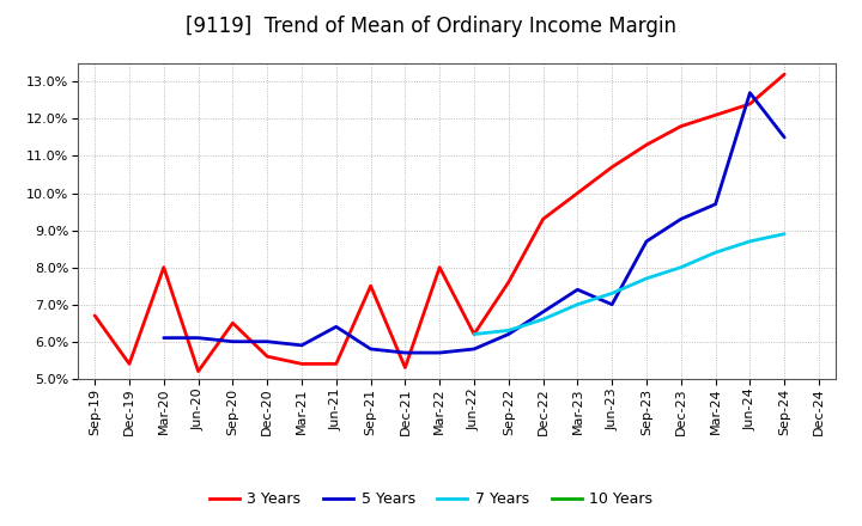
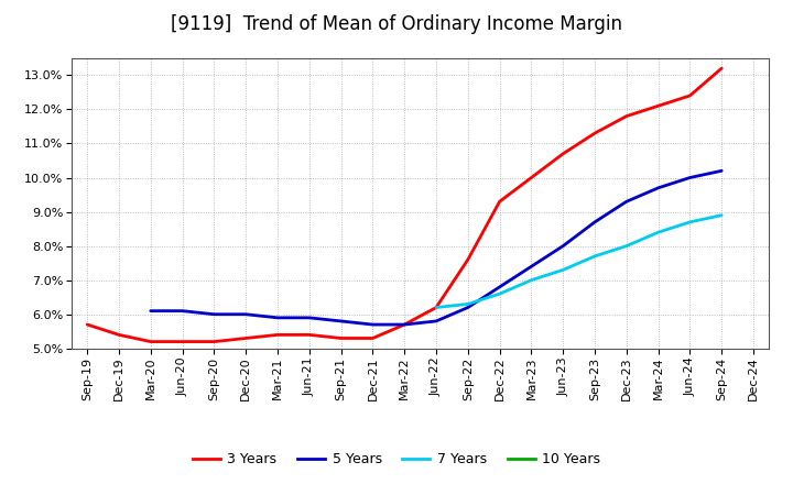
3 Years/Sep-19: 6.7% -> 5.7%
3 Years/Mar-20: 8.0% -> 5.2%
3 Years/Sep-20: 6.5% -> 5.2%
3 Years/Dec-20: 5.6% -> 5.3%
5 Years/Jun-21: 6.4% -> 5.9%
3 Years/Sep-21: 7.5% -> 5.3%
3 Years/Mar-22: 8.0% -> 5.7%
5 Years/Jun-23: 7.0% -> 8.0%
5 Years/Jun-24: 12.7% -> 10.0%
5 Years/Sep-24: 11.5% -> 10.2%
